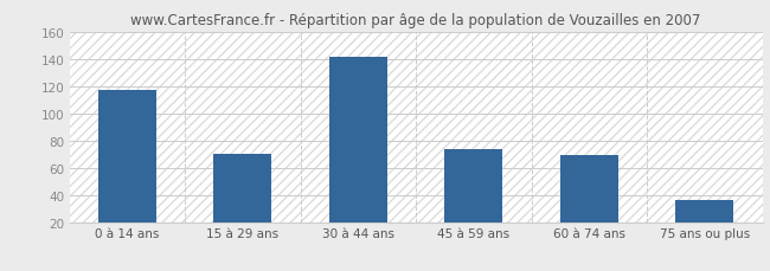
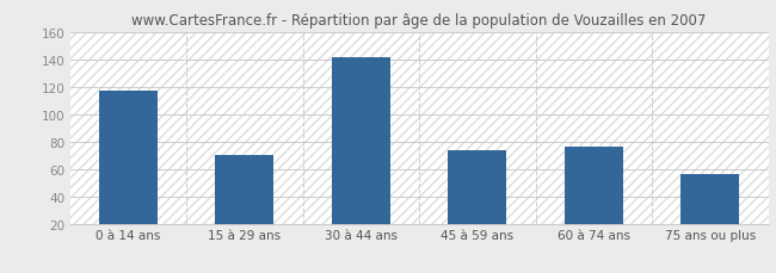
60 à 74 ans: 69 -> 76
75 ans ou plus: 36 -> 56
